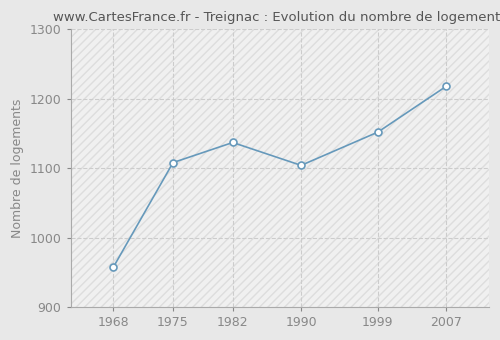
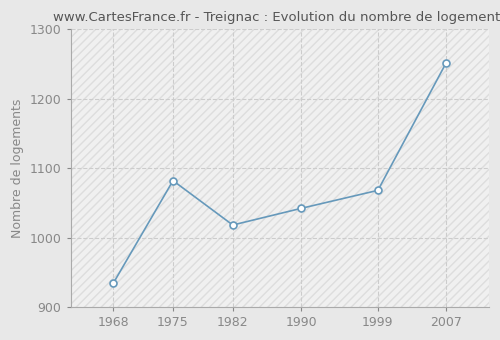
1968: 957 -> 934
1975: 1108 -> 1082
1982: 1137 -> 1018
1990: 1104 -> 1042
1999: 1152 -> 1068
2007: 1218 -> 1252
